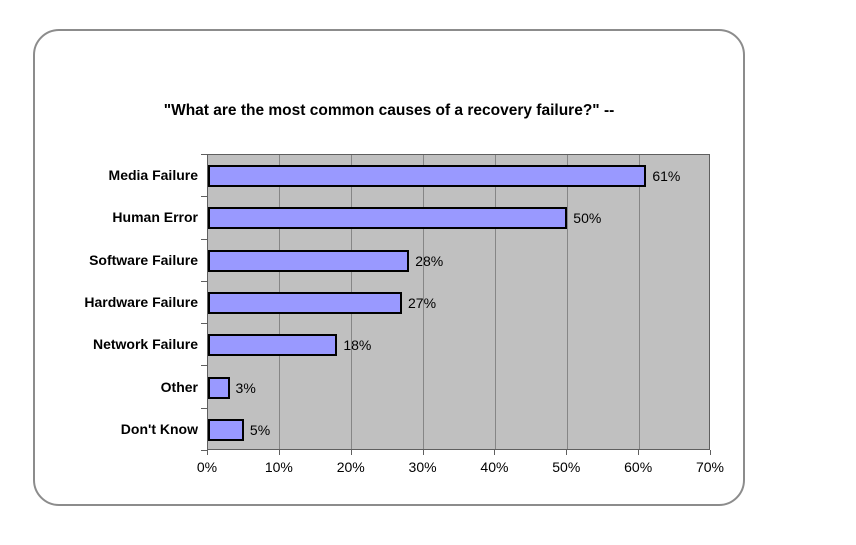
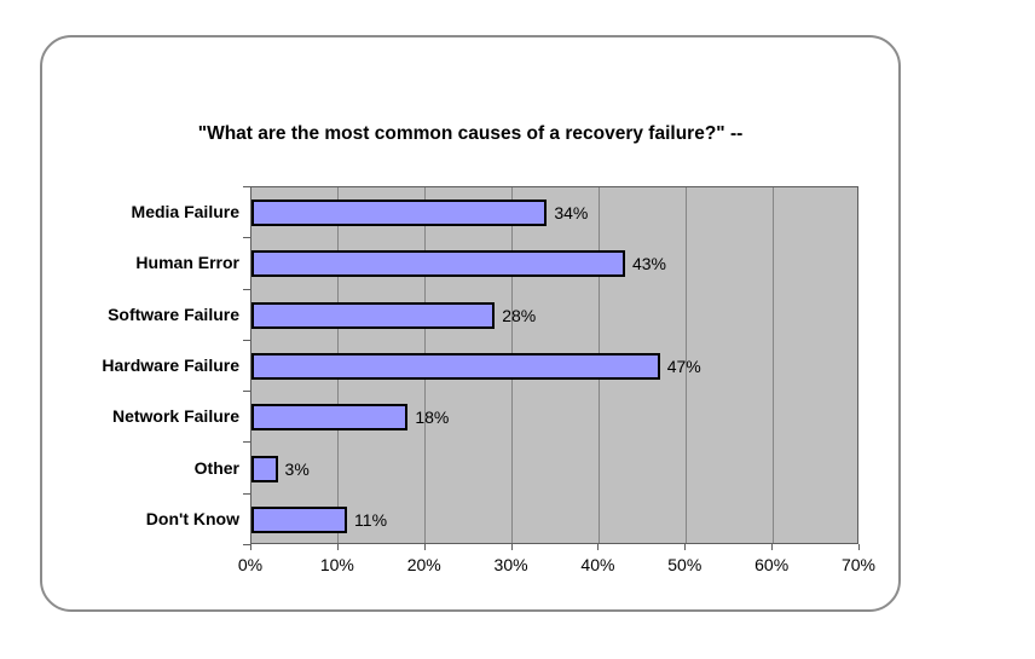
Media Failure: 61% -> 34%
Human Error: 50% -> 43%
Hardware Failure: 27% -> 47%
Don't Know: 5% -> 11%
